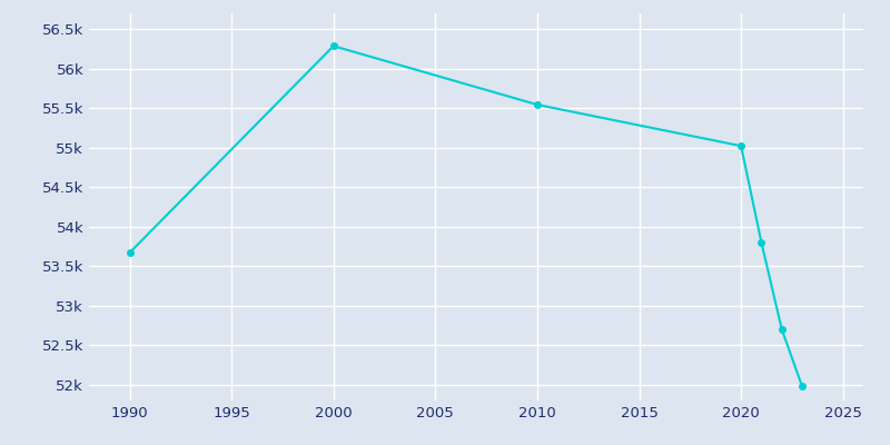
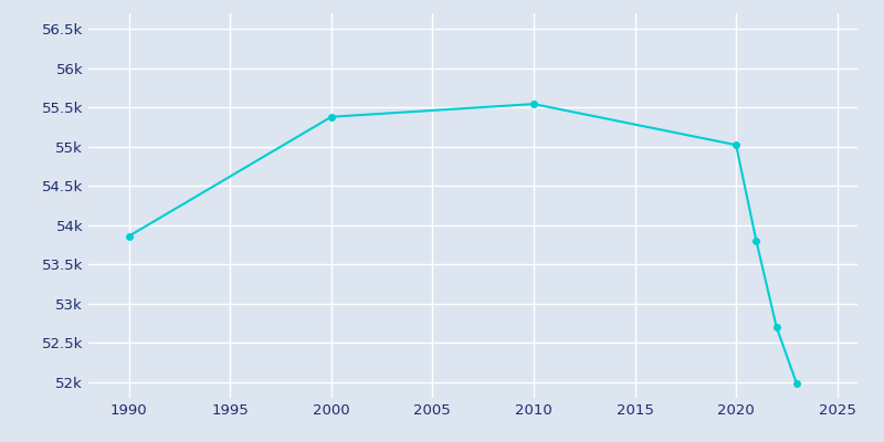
1990: 53.67k -> 53.86k
2000: 56.29k -> 55.38k
